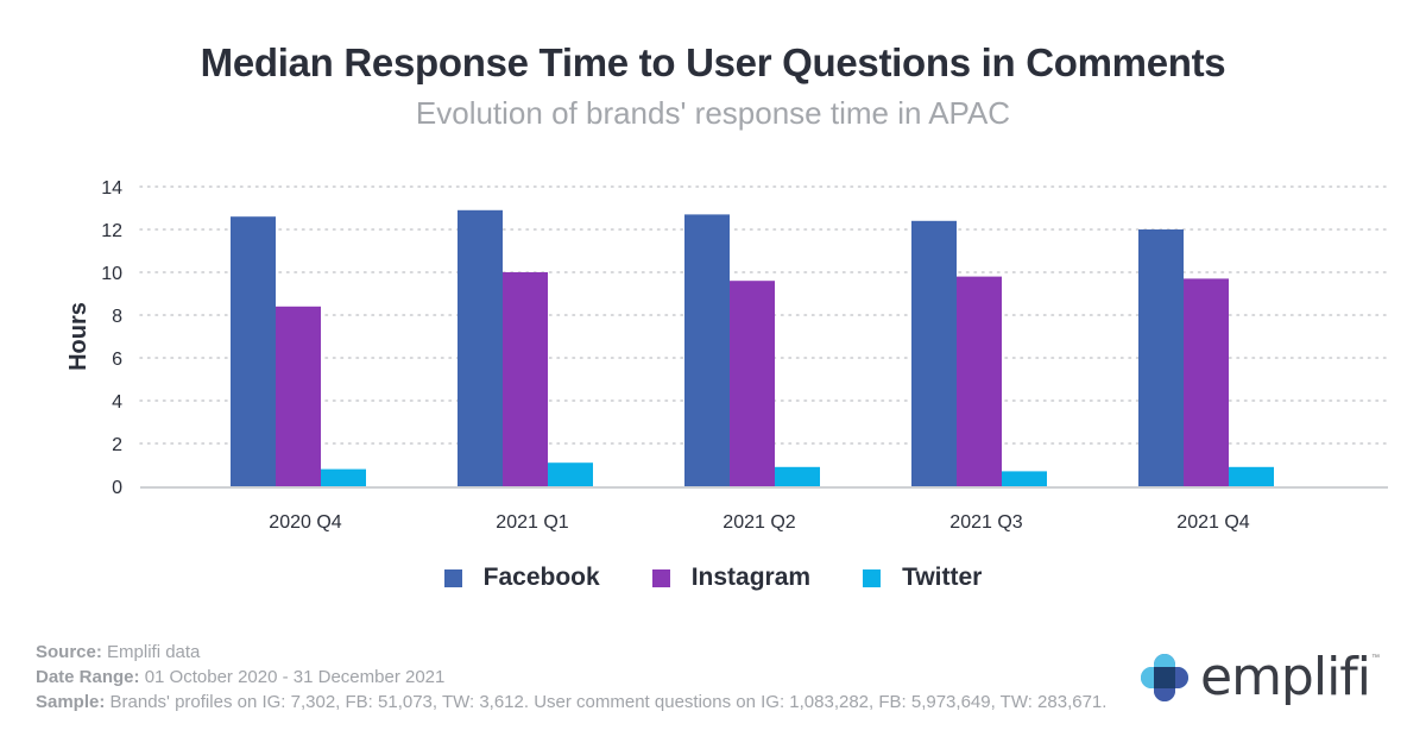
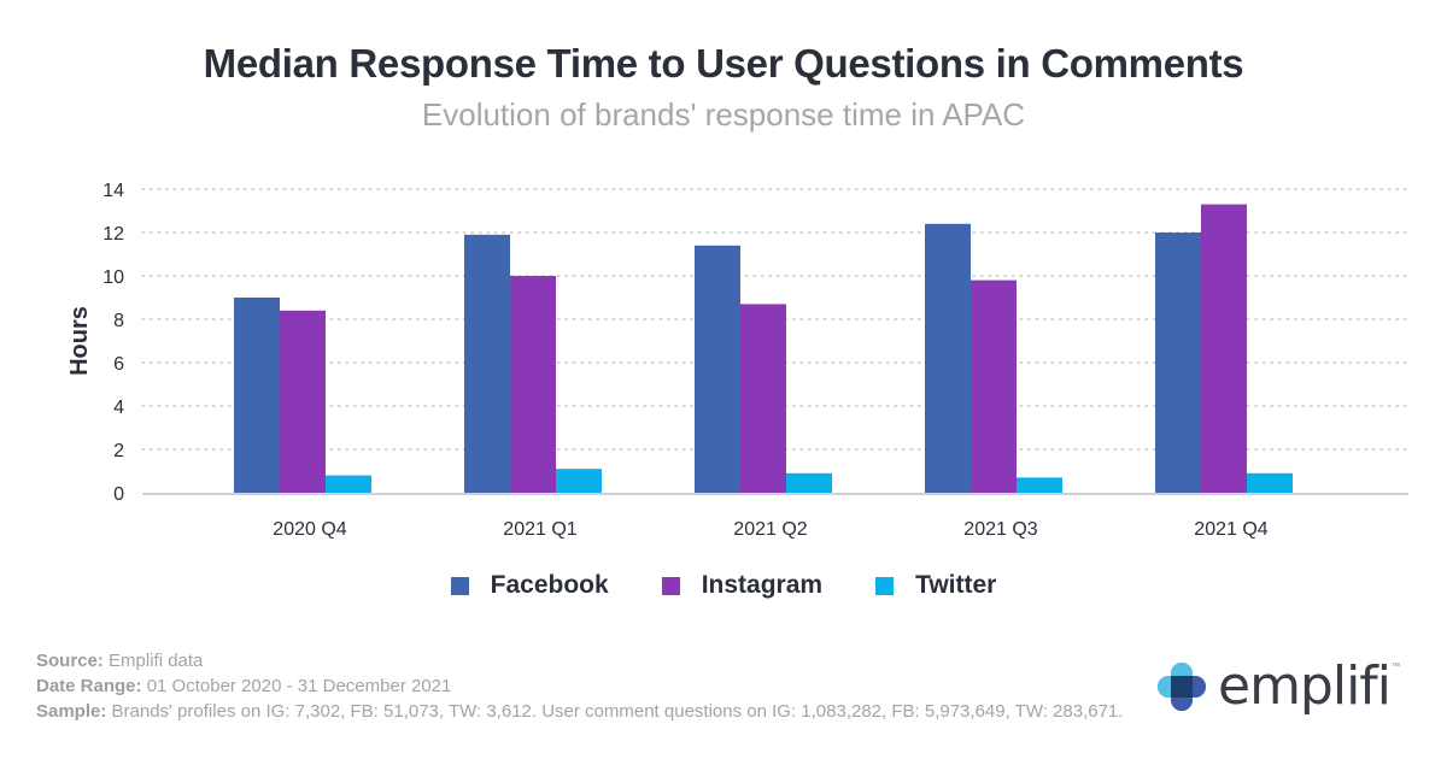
Facebook/2020 Q4: 12.6 -> 9.0
Facebook/2021 Q1: 12.9 -> 11.9
Facebook/2021 Q2: 12.7 -> 11.4
Instagram/2021 Q2: 9.6 -> 8.7
Instagram/2021 Q4: 9.7 -> 13.3
